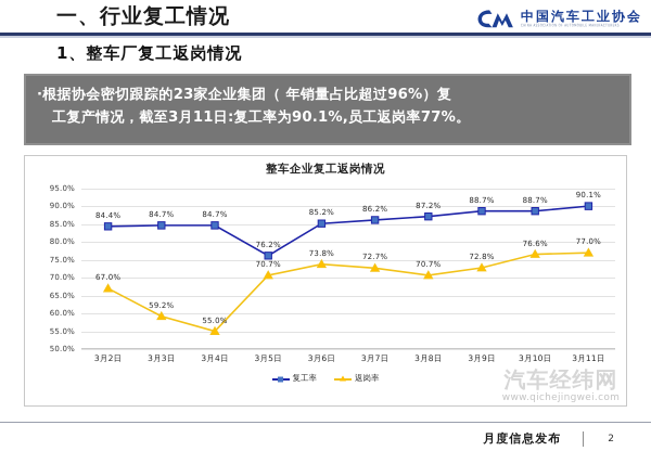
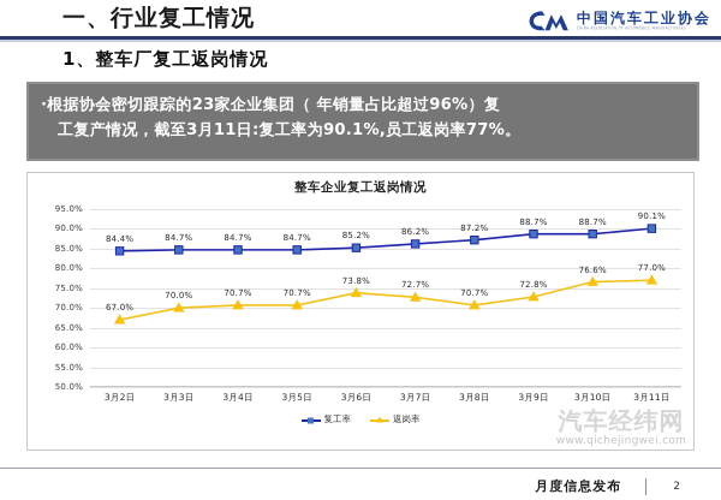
返岗率/3月3日: 59.2% -> 70.0%
返岗率/3月4日: 55.0% -> 70.7%
复工率/3月5日: 76.2% -> 84.7%
